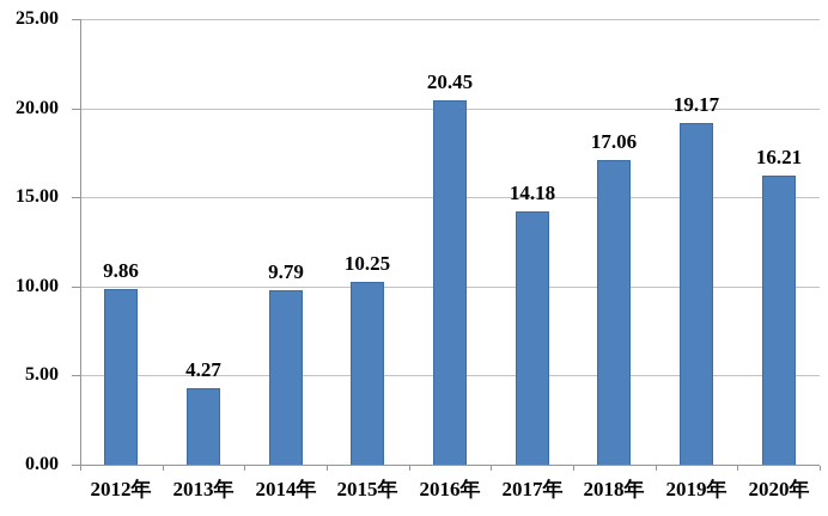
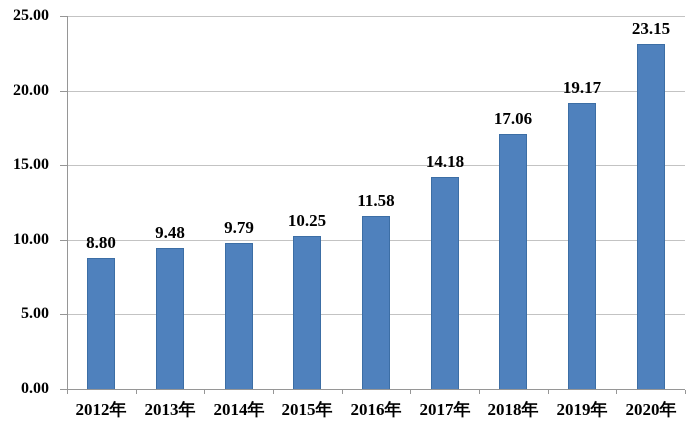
2012年: 9.86 -> 8.80
2013年: 4.27 -> 9.48
2016年: 20.45 -> 11.58
2020年: 16.21 -> 23.15
